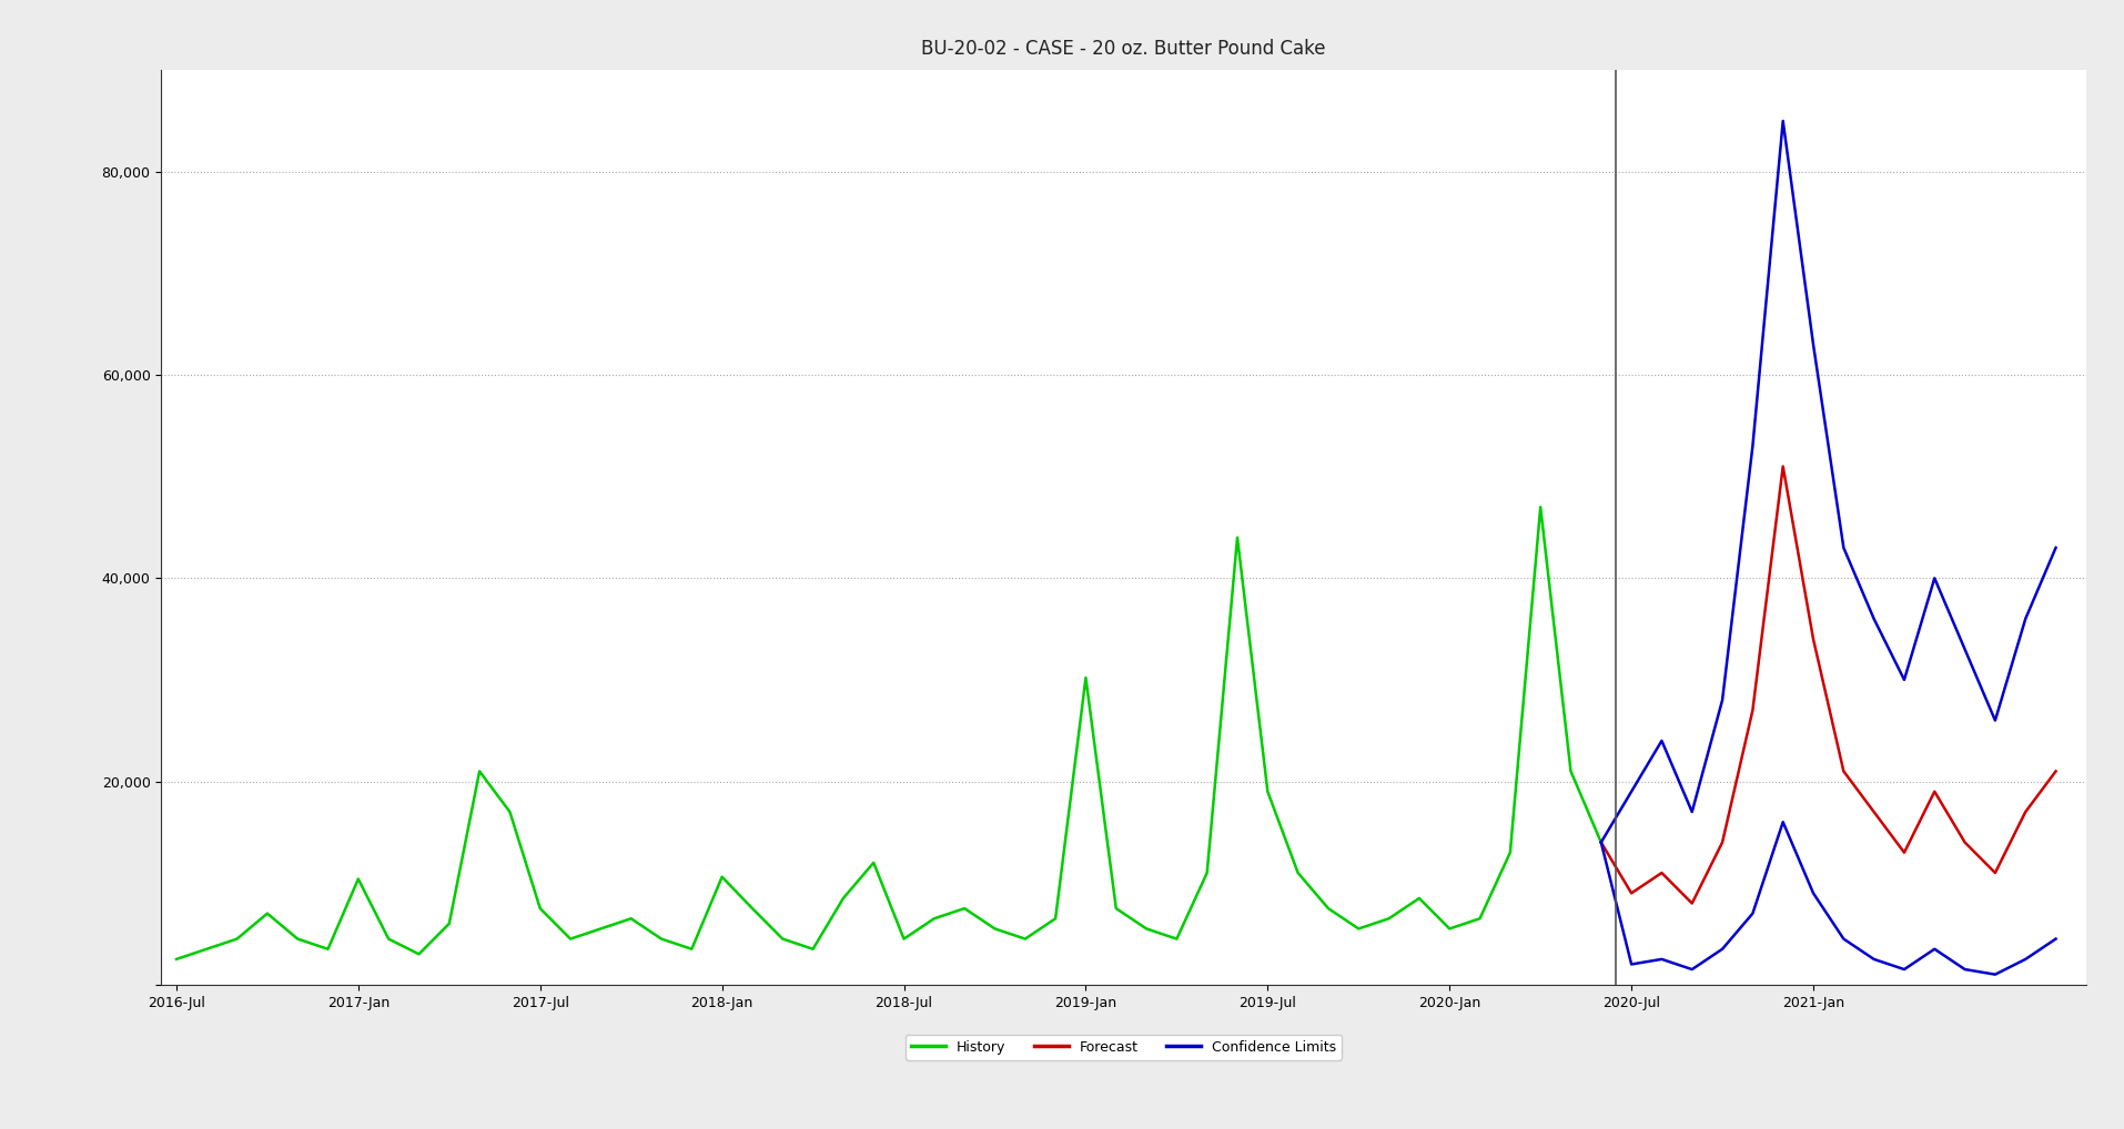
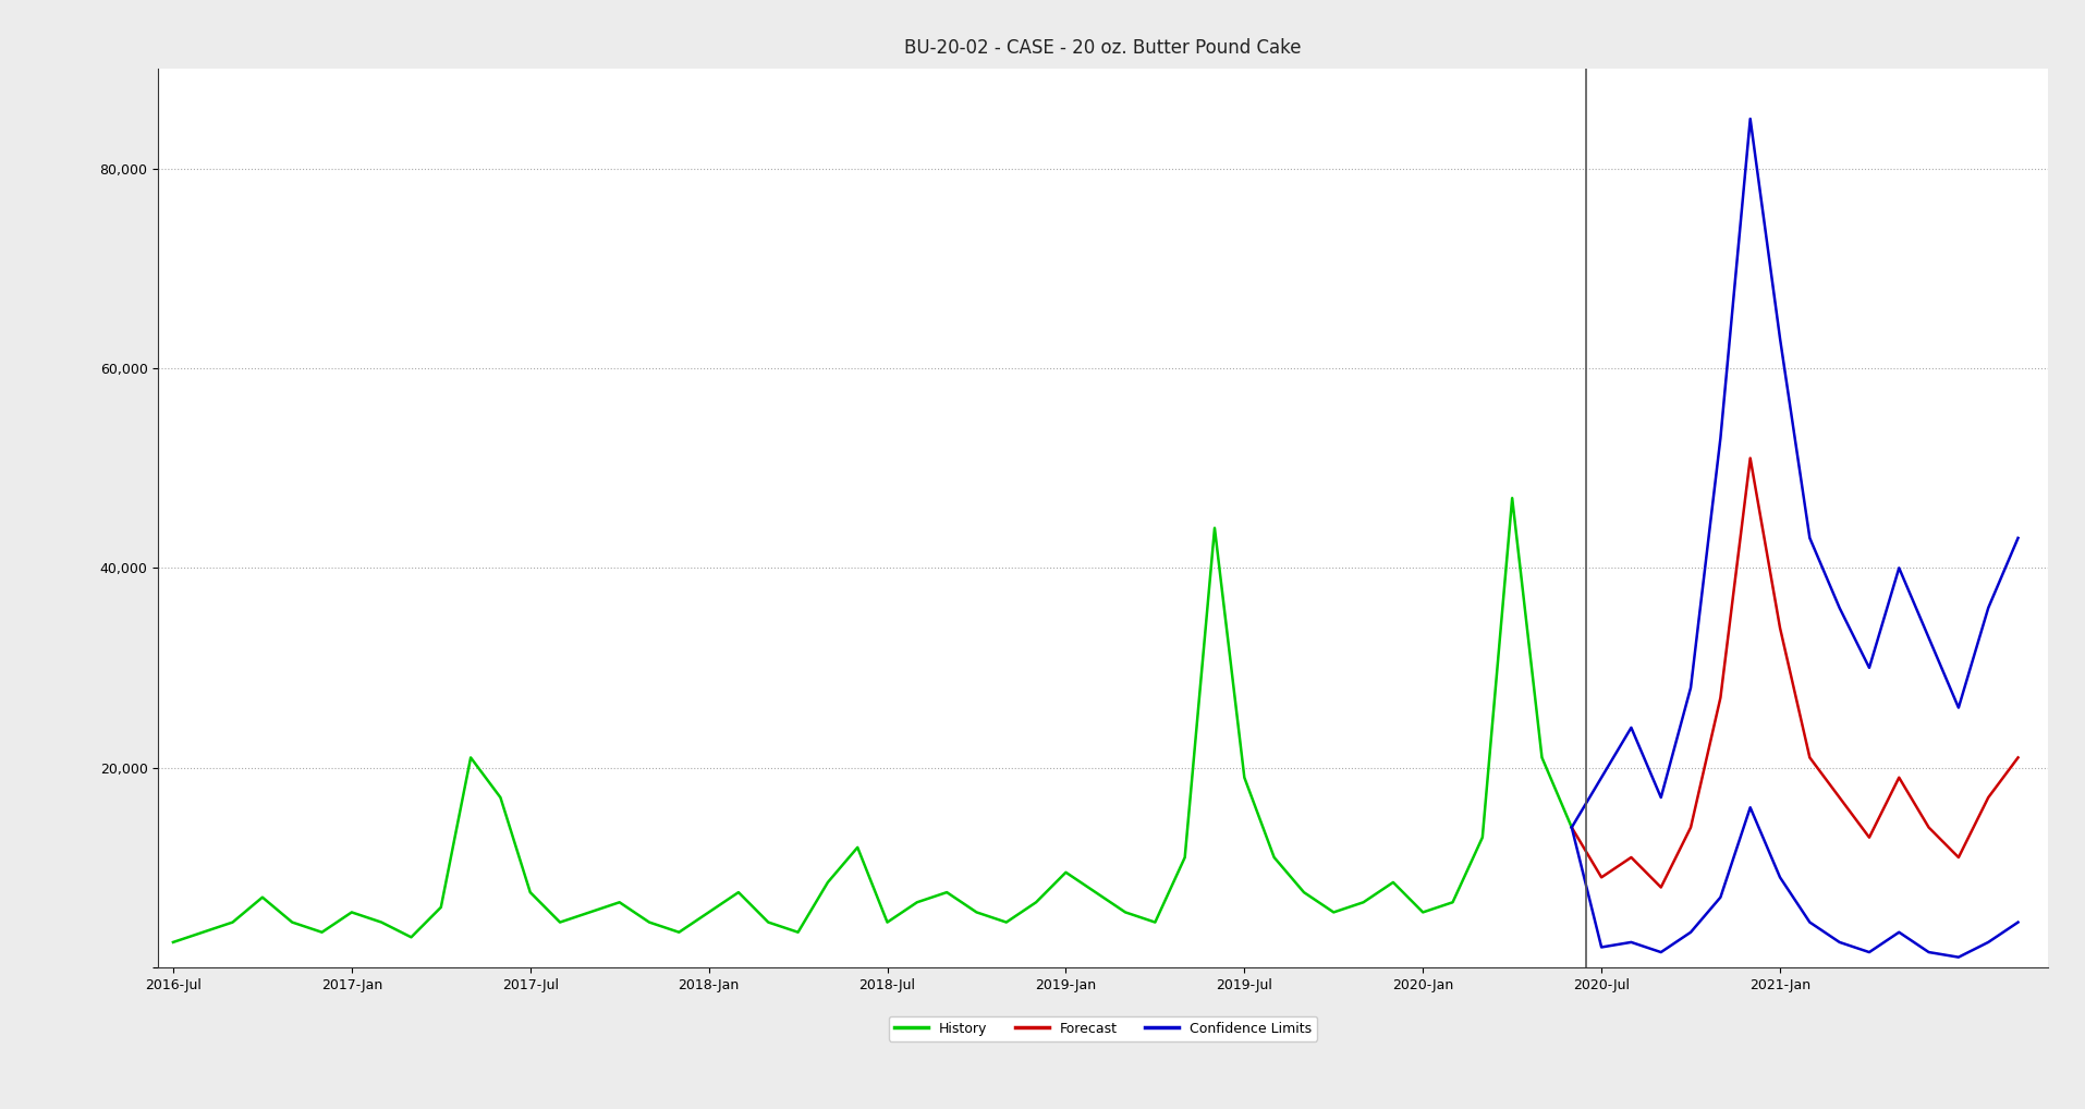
History/2017-Jan: 10,400 -> 5,500
History/2018-Jan: 10,600 -> 5,500
History/2019-Jan: 30,200 -> 9,500
